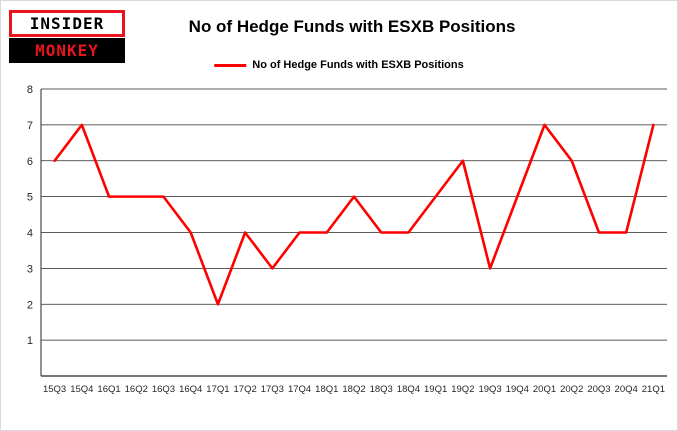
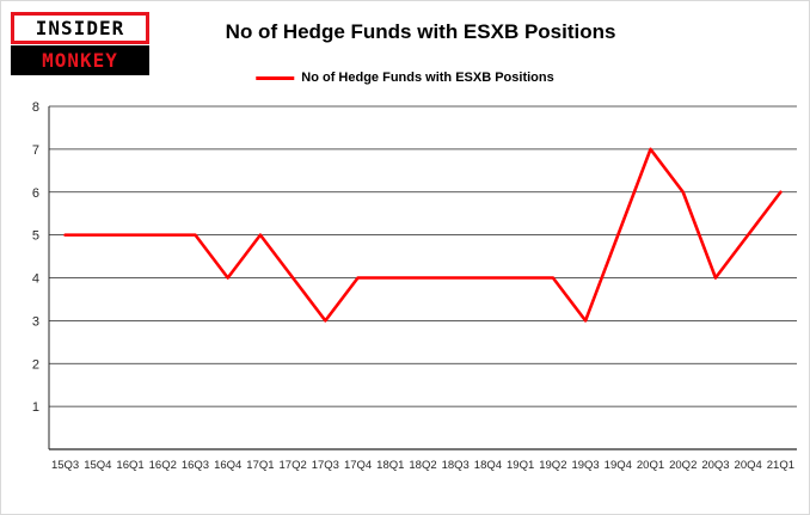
15Q3: 6 -> 5
15Q4: 7 -> 5
17Q1: 2 -> 5
18Q2: 5 -> 4
19Q1: 5 -> 4
19Q2: 6 -> 4
20Q4: 4 -> 5
21Q1: 7 -> 6
